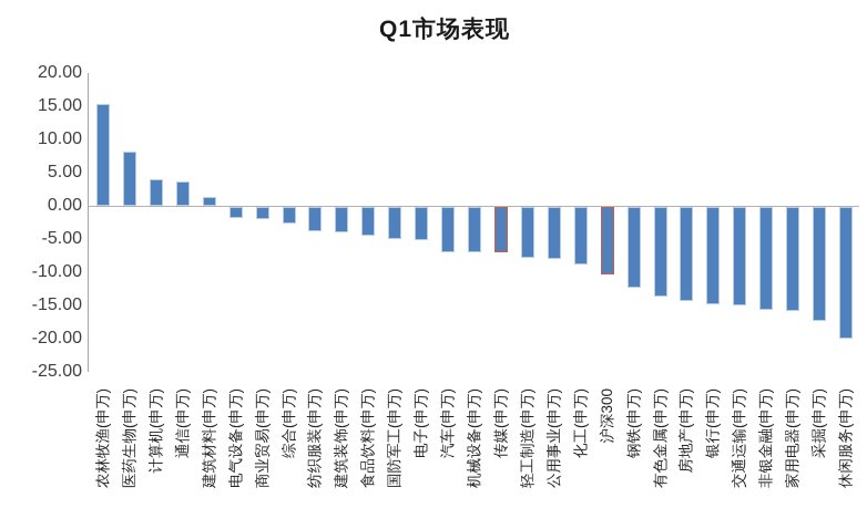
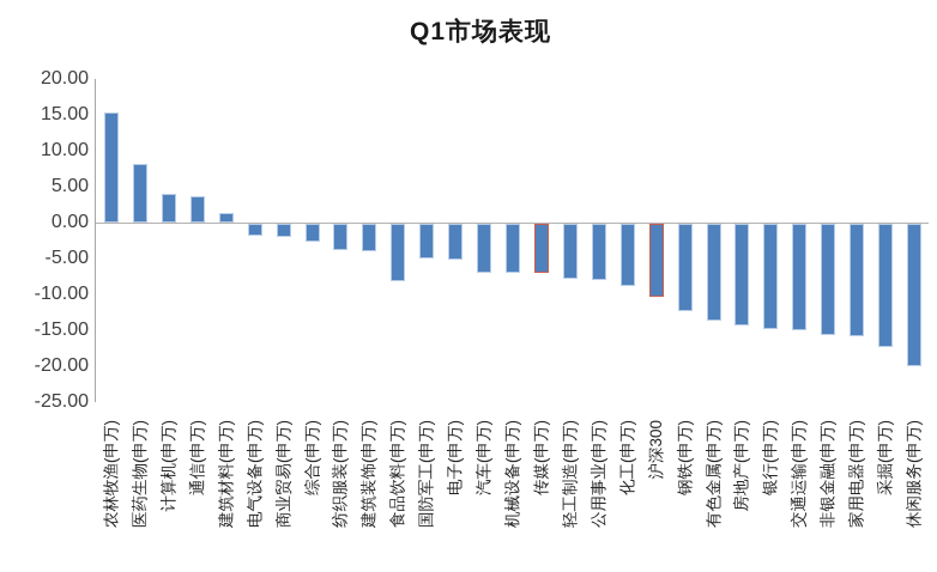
食品饮料(申万): -4 -> -8
